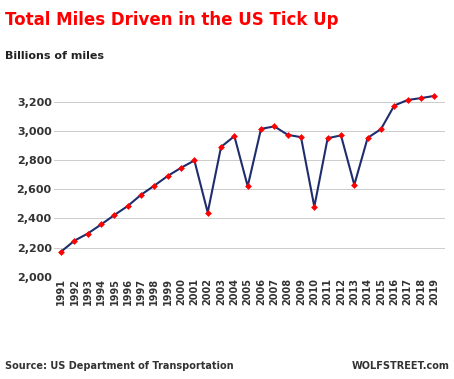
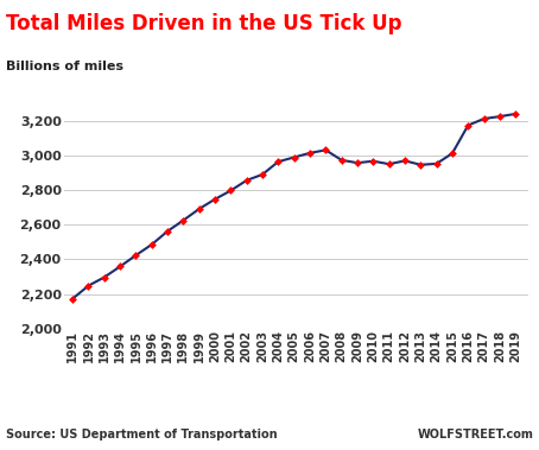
2002: 2,440 -> 2,860
2005: 2,620 -> 2,990
2010: 2,480 -> 2,970
2013: 2,630 -> 2,950
